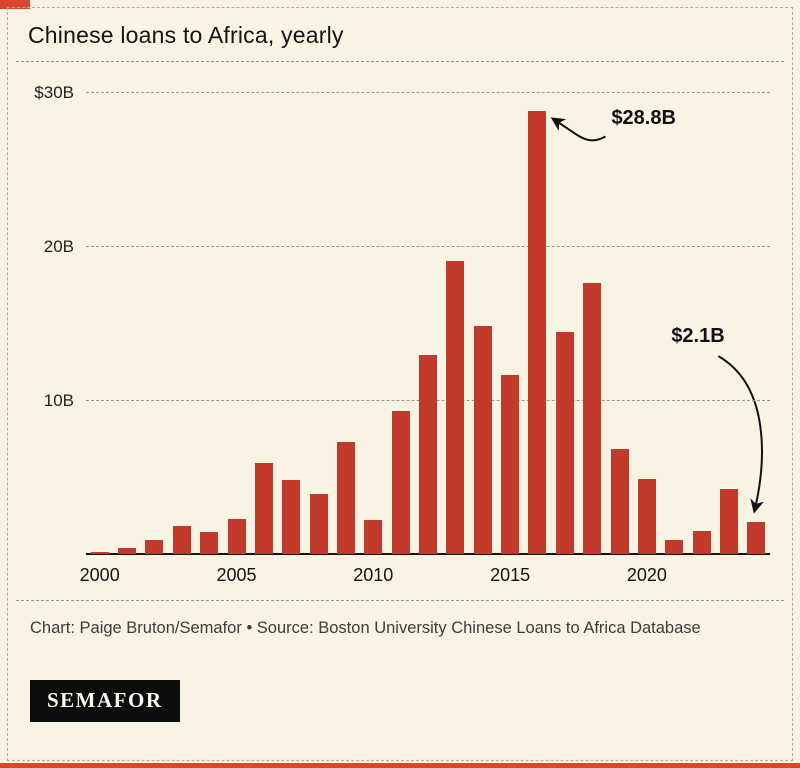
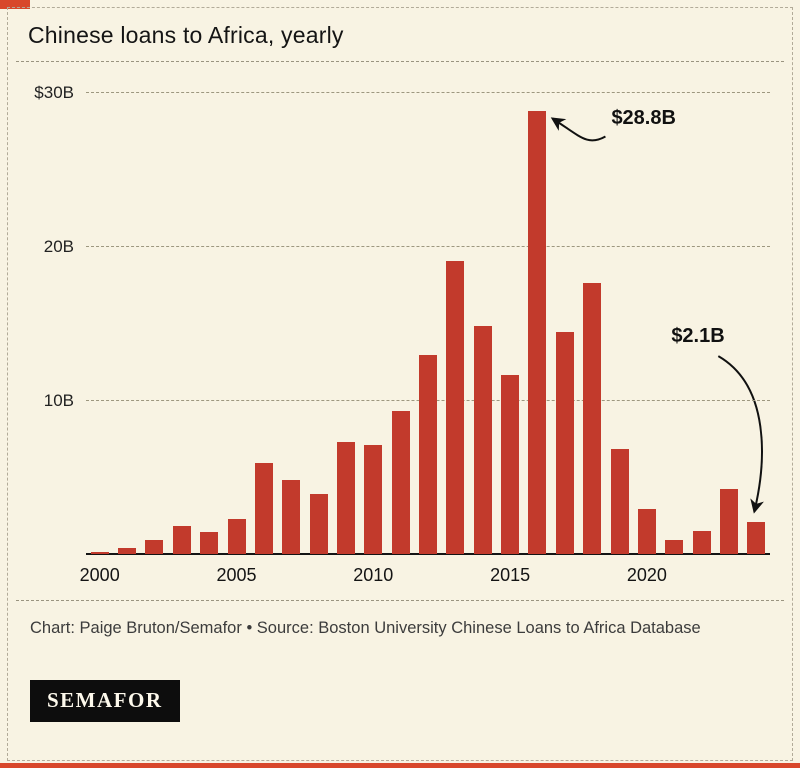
2010: $2.2B -> $7.1B
2020: $4.9B -> $2.9B
